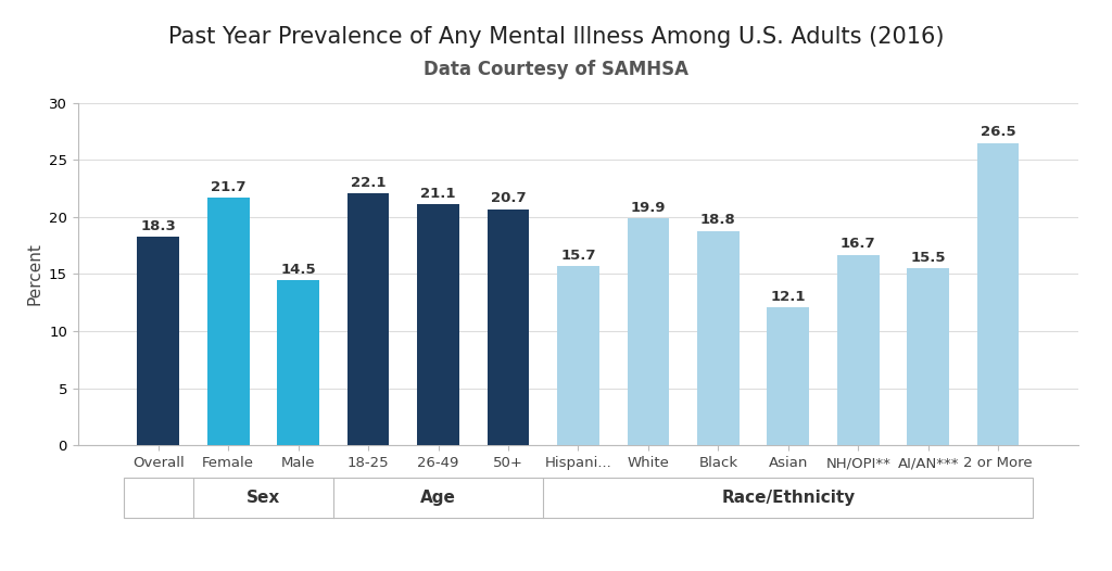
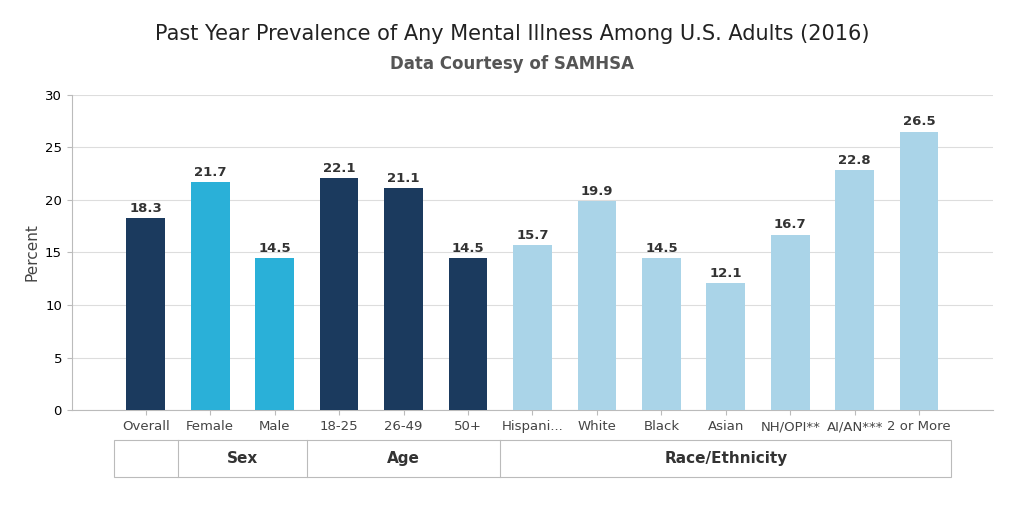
50+: 20.7 -> 14.5
Black: 18.8 -> 14.5
AI/AN***: 15.5 -> 22.8
